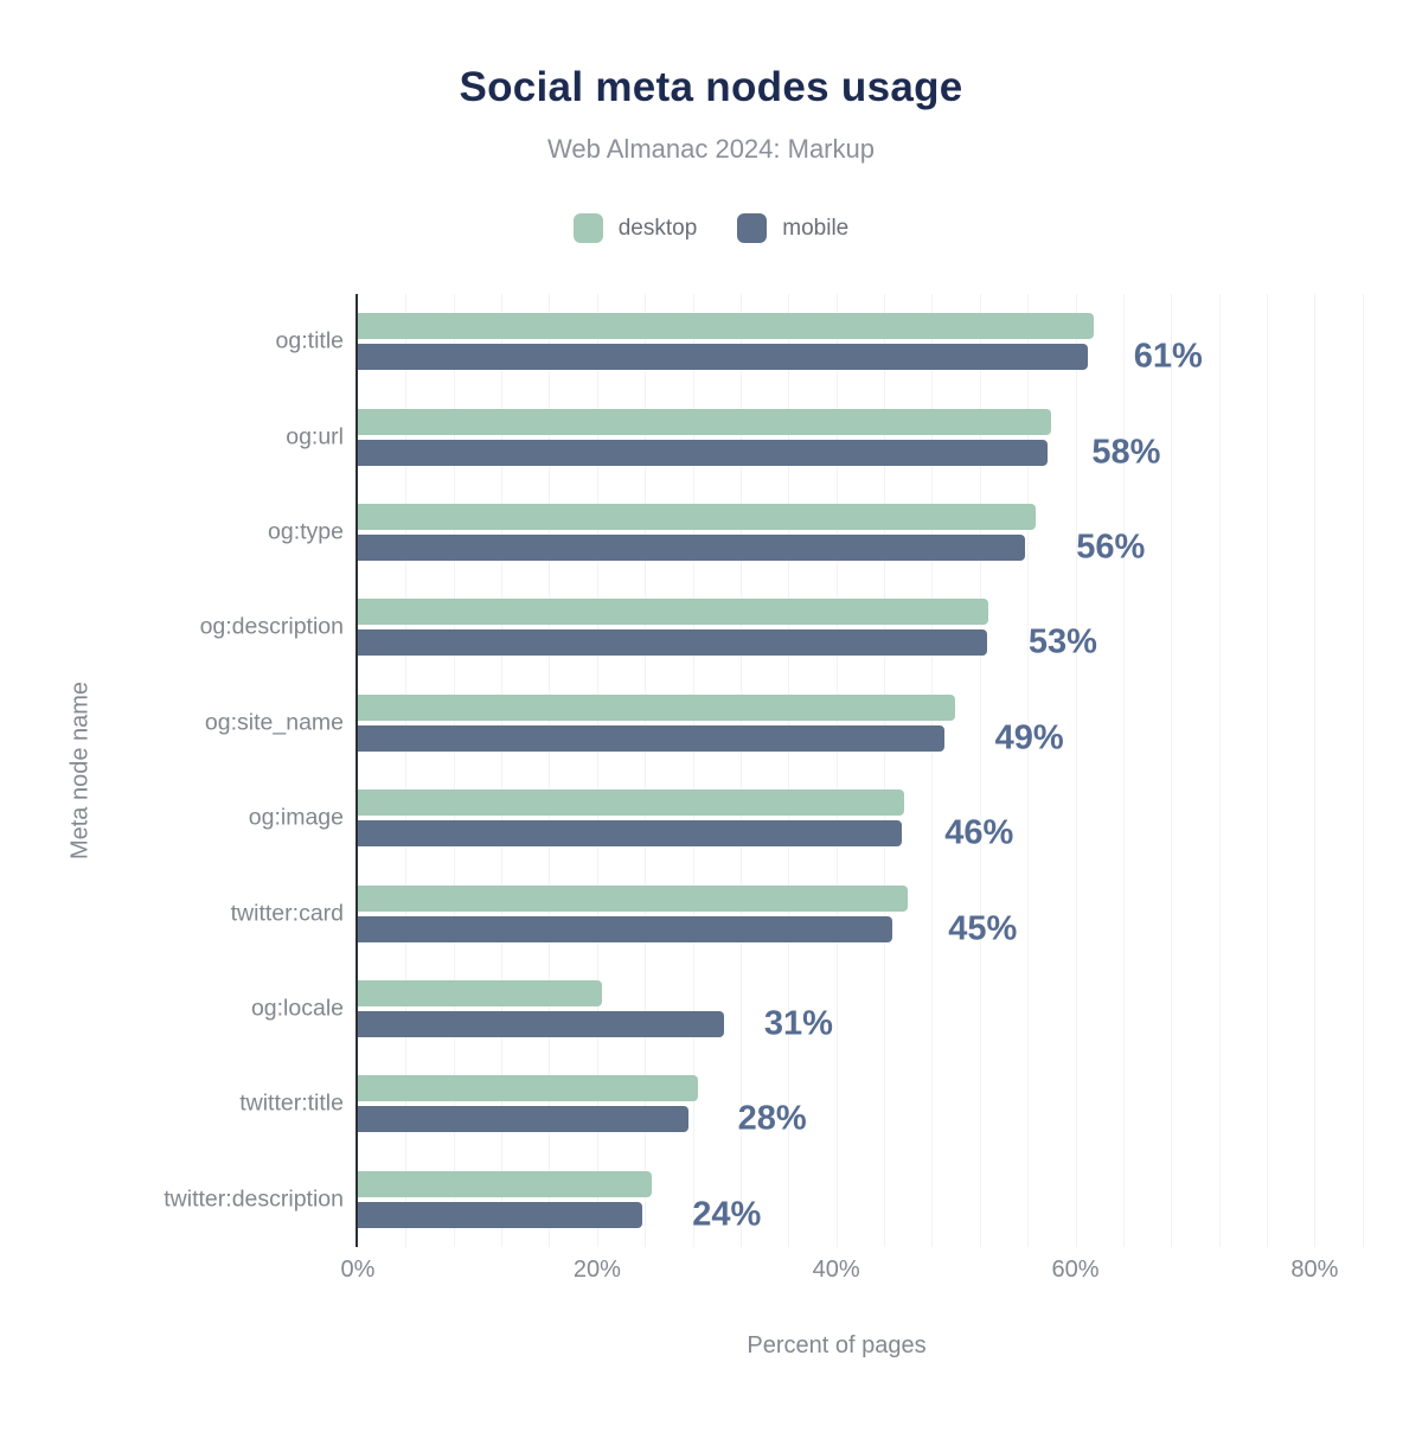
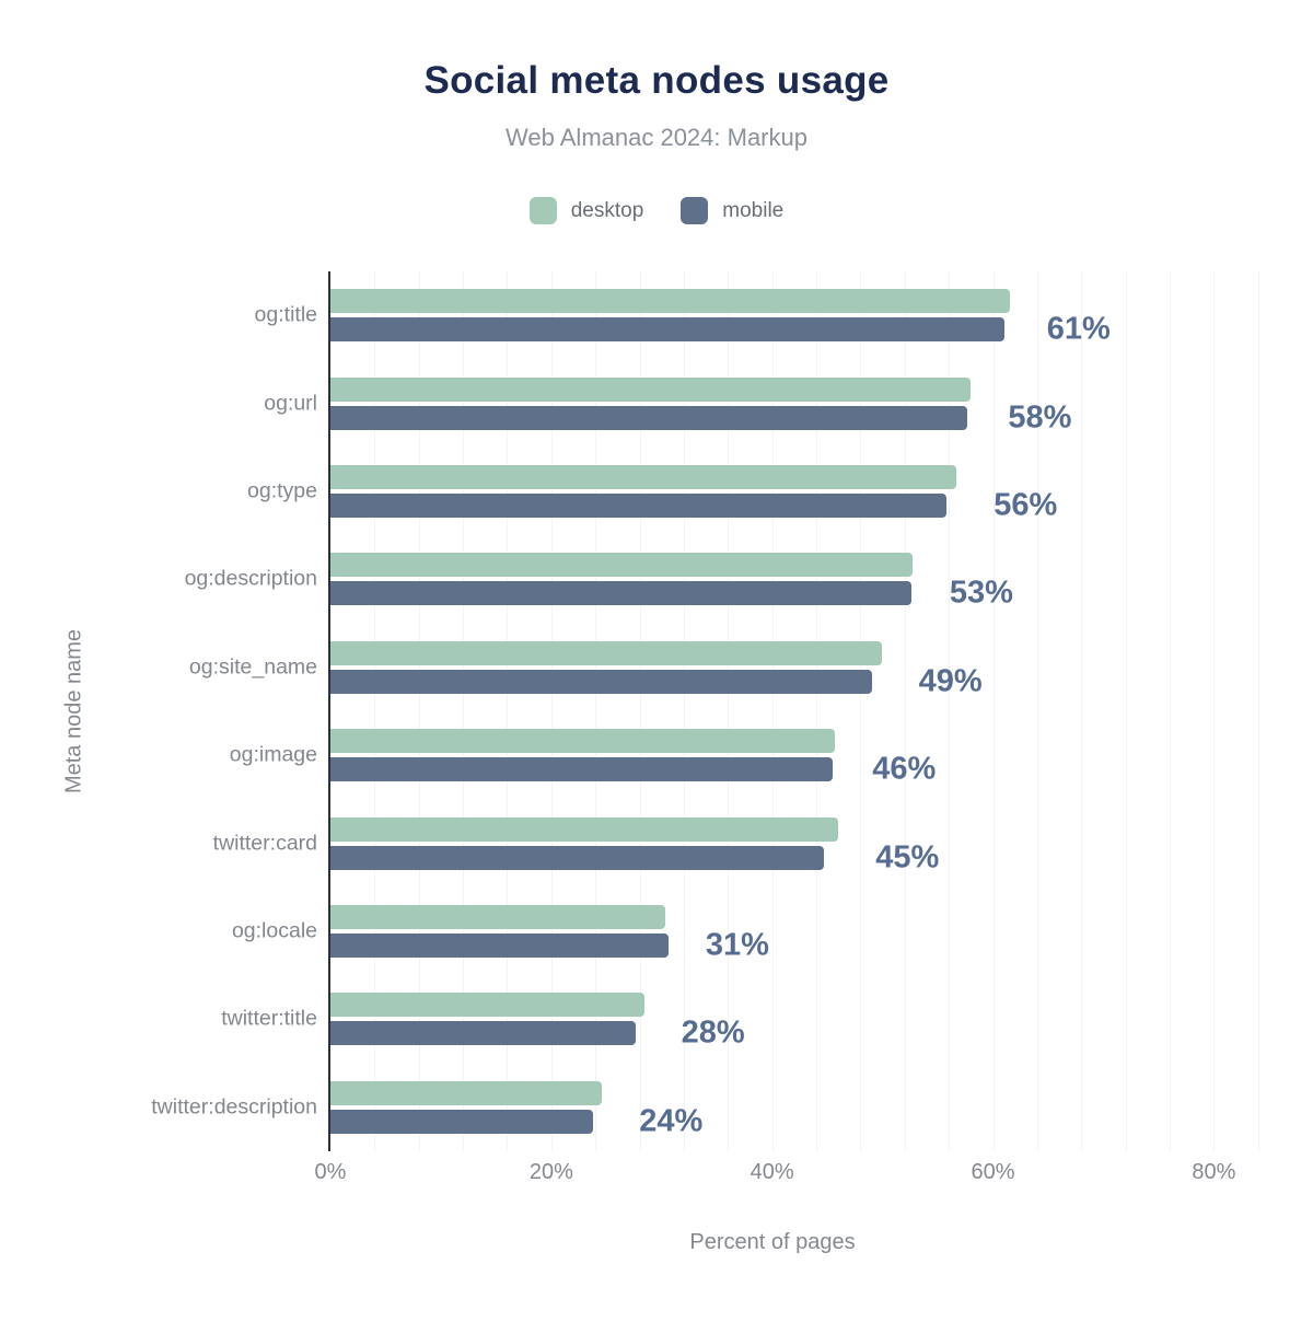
desktop/og:locale: 20.4% -> 30.3%
